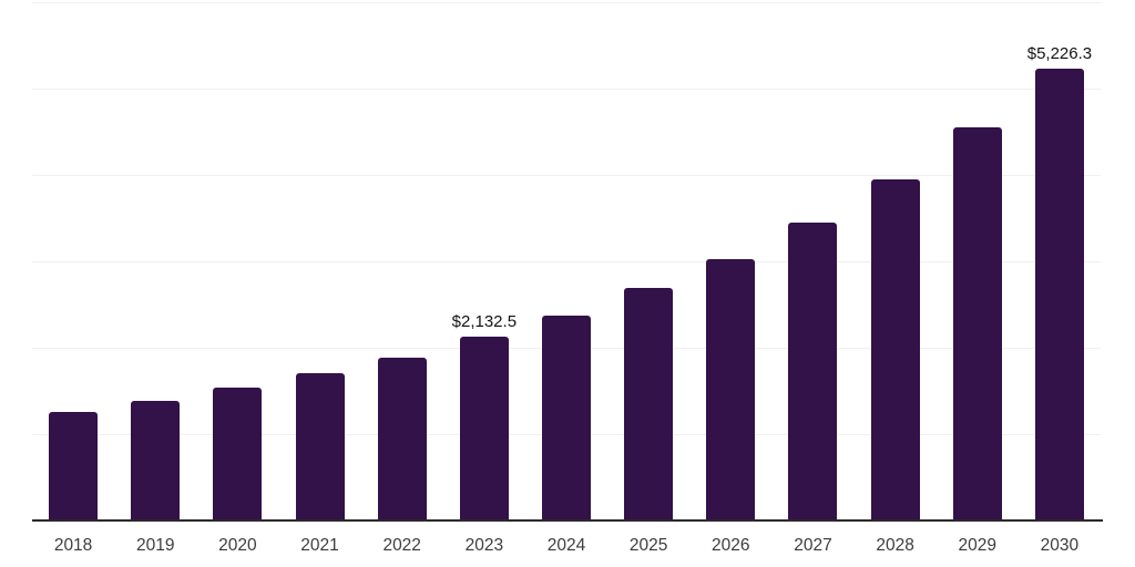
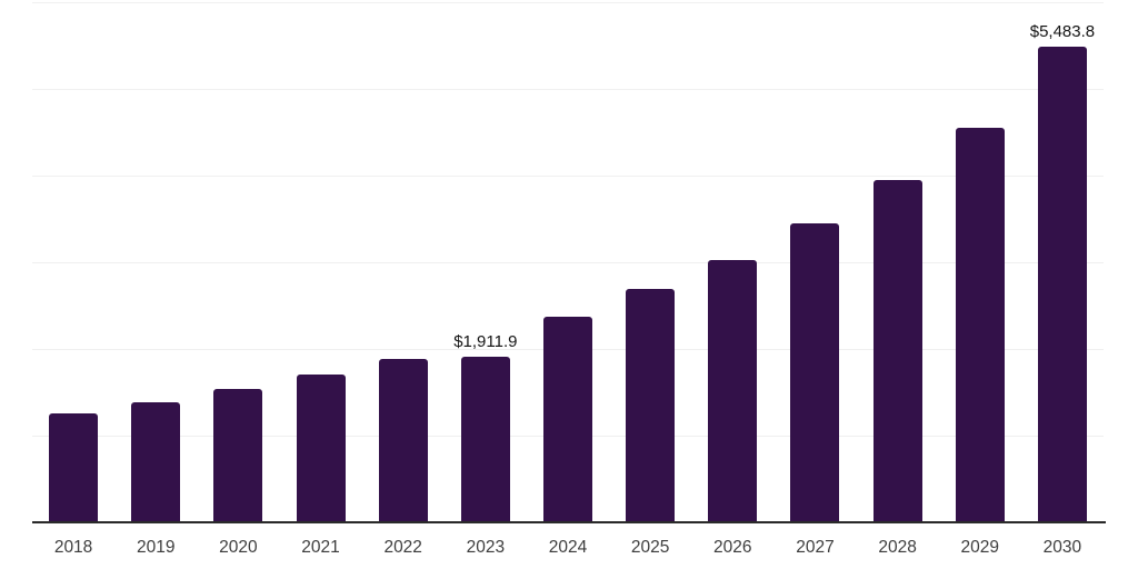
2023: $2,132.5 -> $1,911.9
2030: $5,226.3 -> $5,483.8
